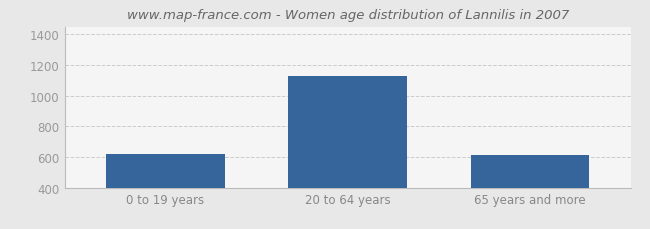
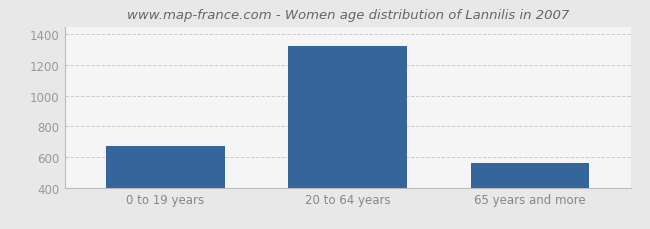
0 to 19 years: 620 -> 670
20 to 64 years: 1130 -> 1320
65 years and more: 610 -> 560
